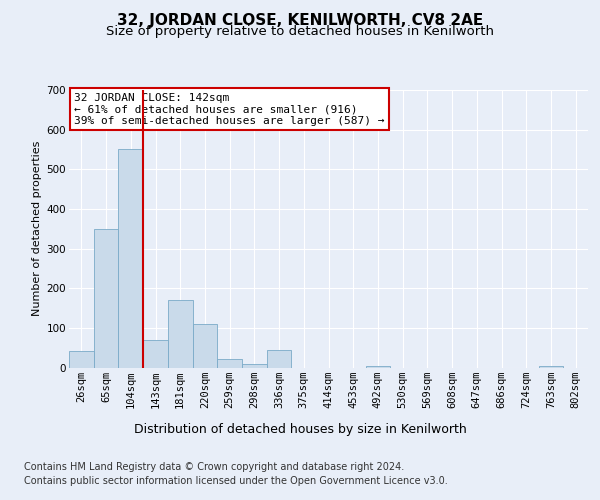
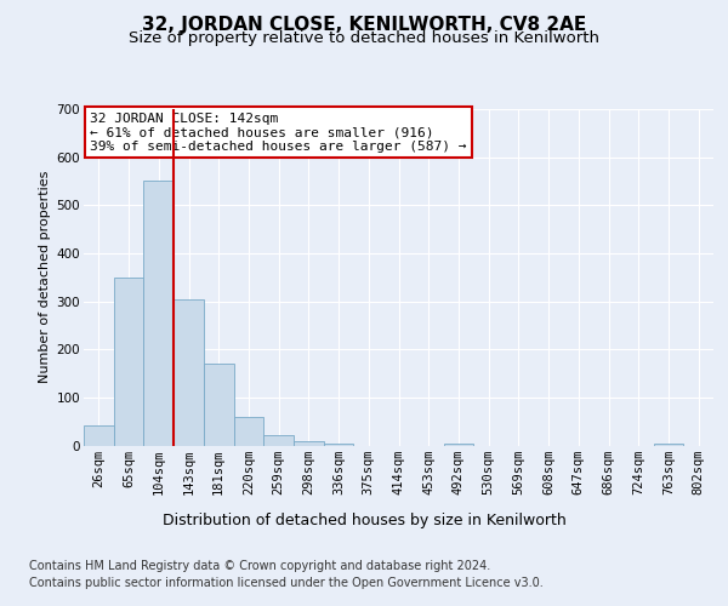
143sqm: 70 -> 303
220sqm: 110 -> 60
336sqm: 45 -> 5
